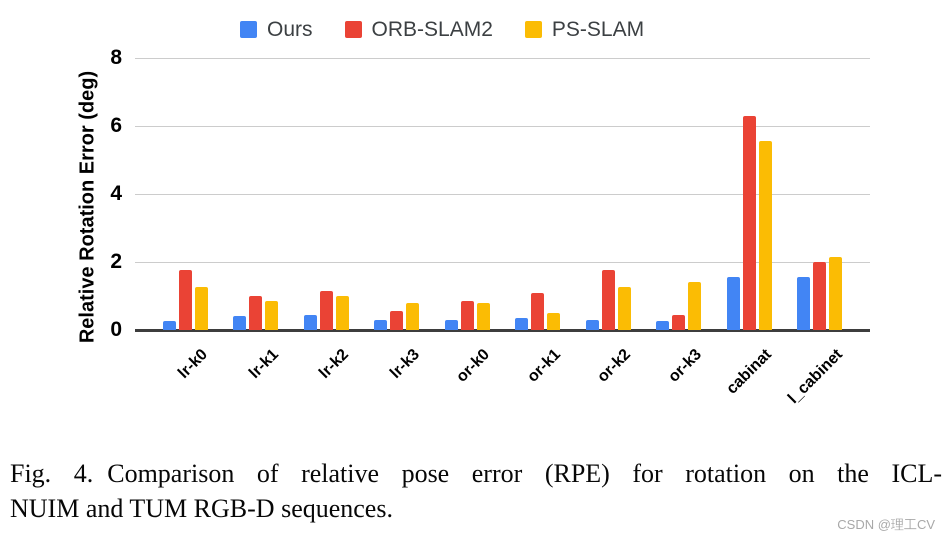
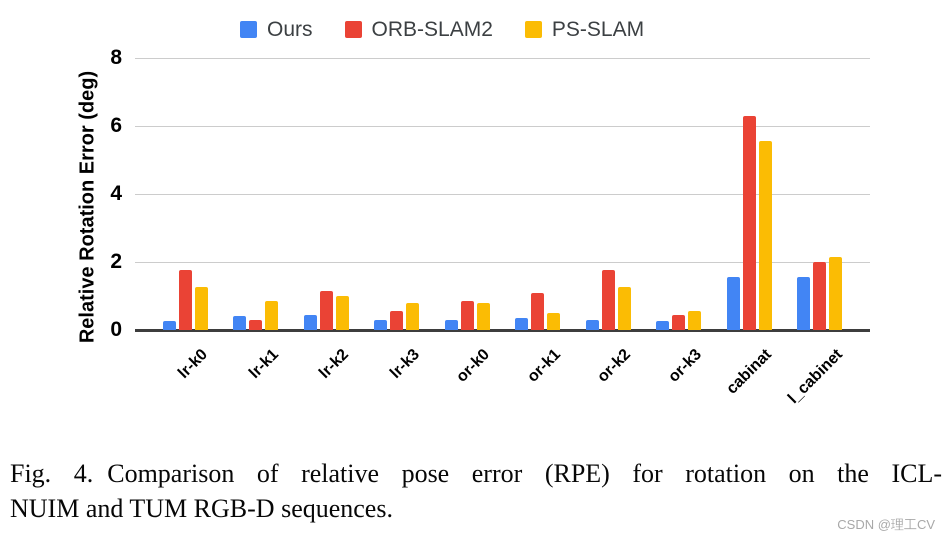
ORB-SLAM2/lr-k1: 1.0 -> 0.3
PS-SLAM/or-k3: 1.4 -> 0.6
